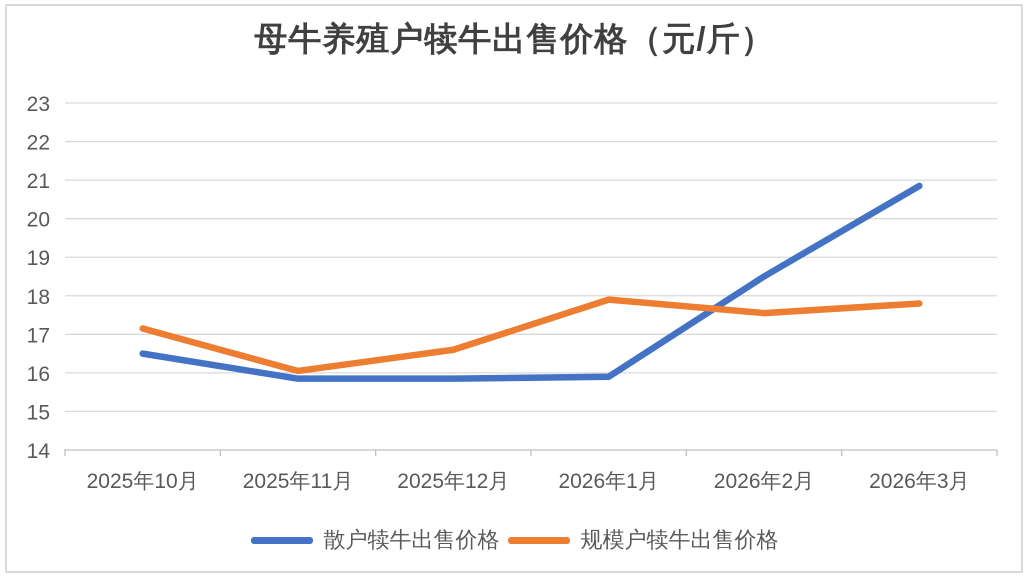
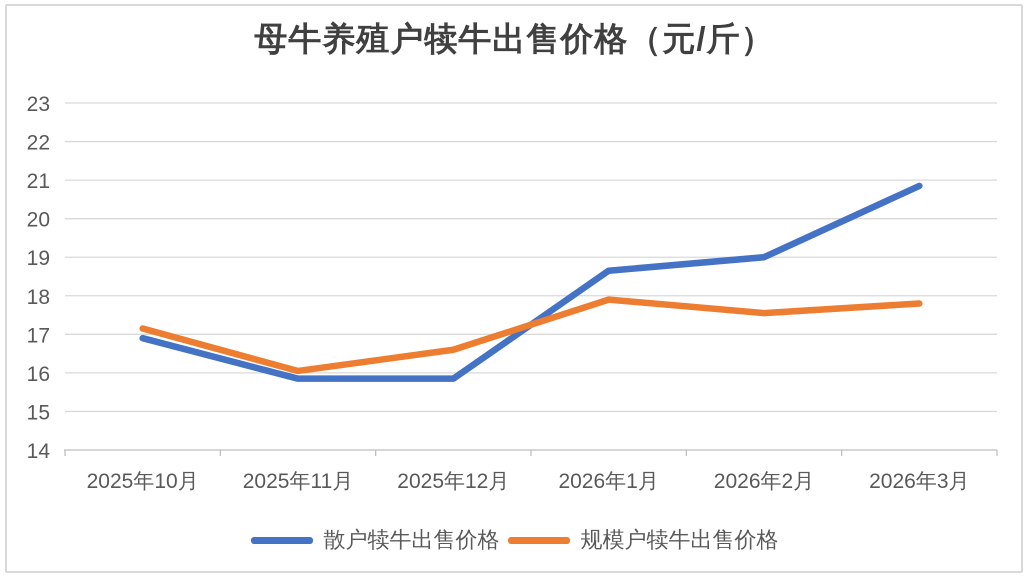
散户犊牛出售价格/2025年10月: 16.5 -> 16.9
散户犊牛出售价格/2026年1月: 15.9 -> 18.6
散户犊牛出售价格/2026年2月: 18.5 -> 19.0
